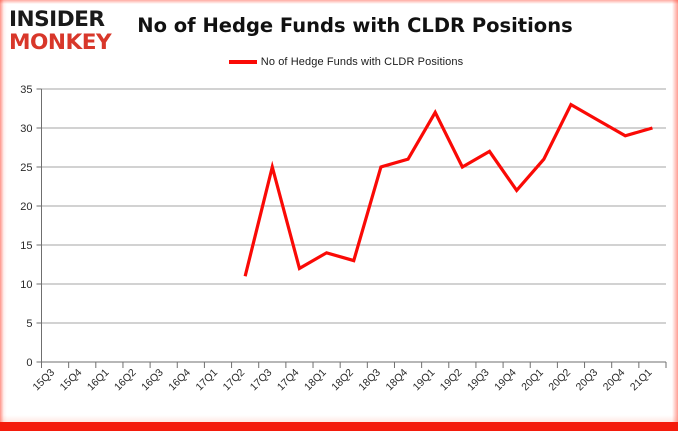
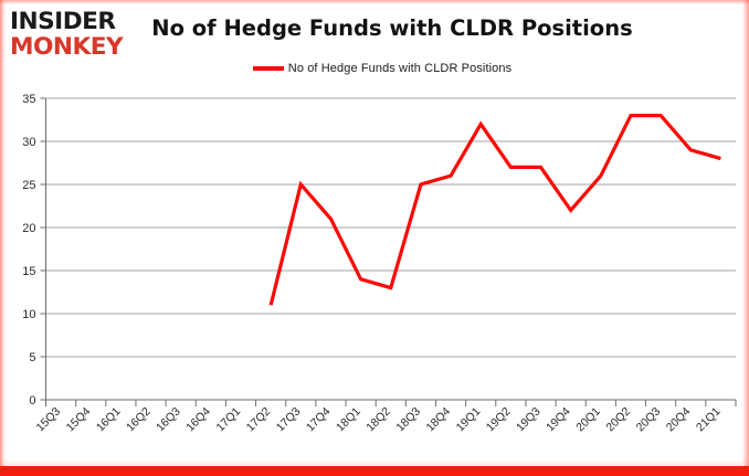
17Q4: 12 -> 21
19Q2: 25 -> 27
20Q3: 31 -> 33
21Q1: 30 -> 28
